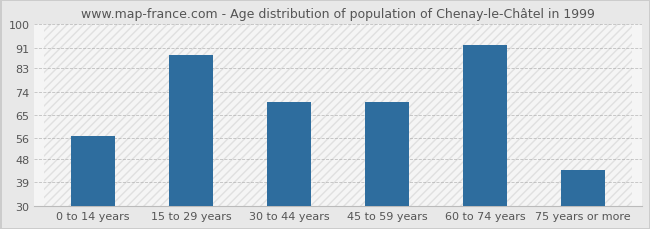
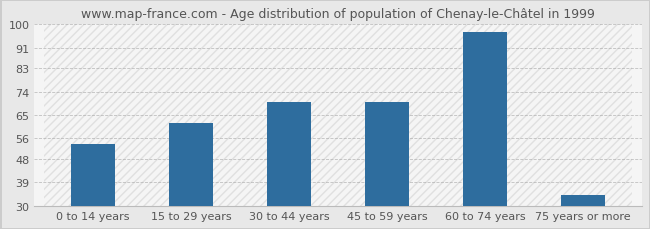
0 to 14 years: 57 -> 54
15 to 29 years: 88 -> 62
60 to 74 years: 92 -> 97
75 years or more: 44 -> 34
